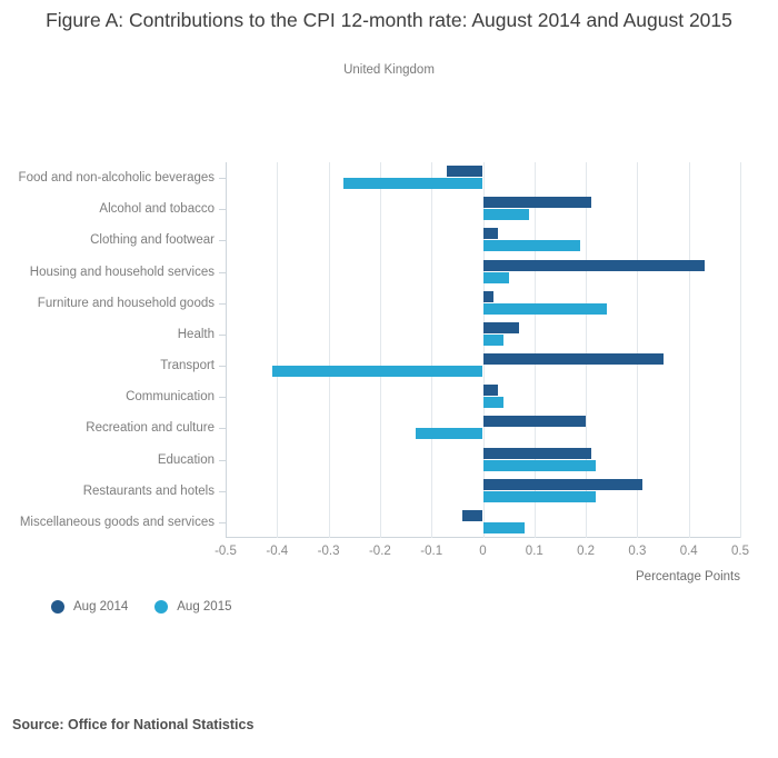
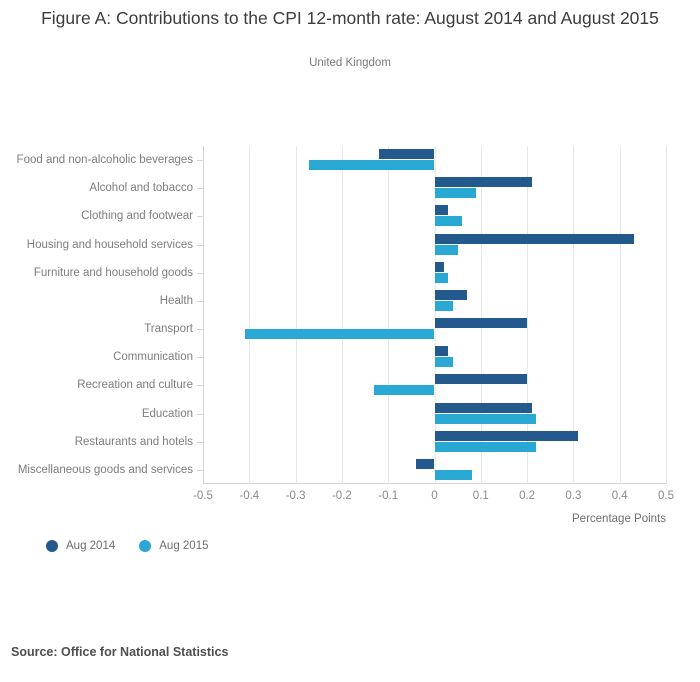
Aug 2014/Food and non-alcoholic beverages: -0.07 -> -0.12
Aug 2015/Clothing and footwear: 0.19 -> 0.06
Aug 2015/Furniture and household goods: 0.24 -> 0.03
Aug 2014/Transport: 0.35 -> 0.20
